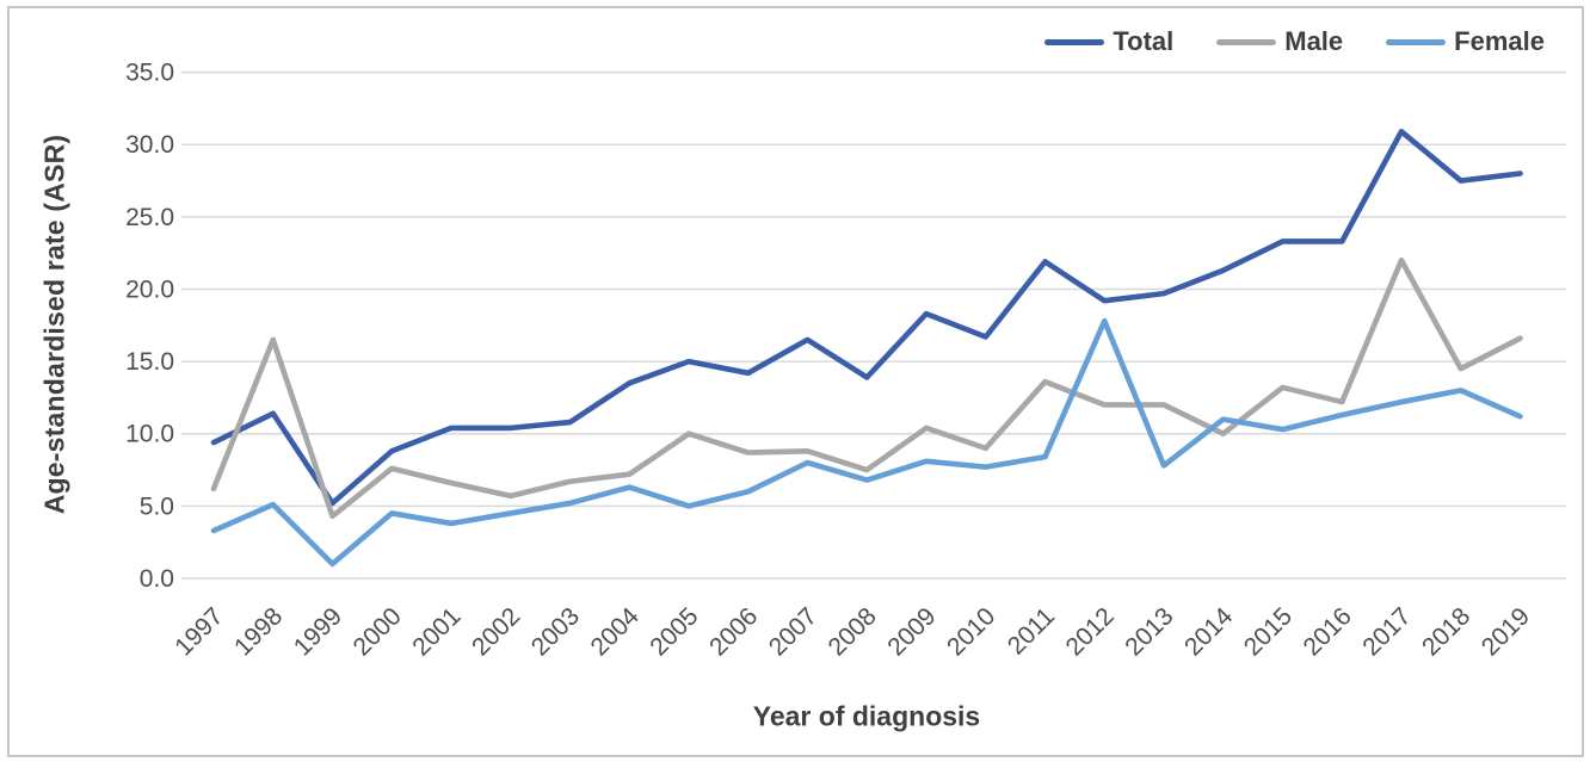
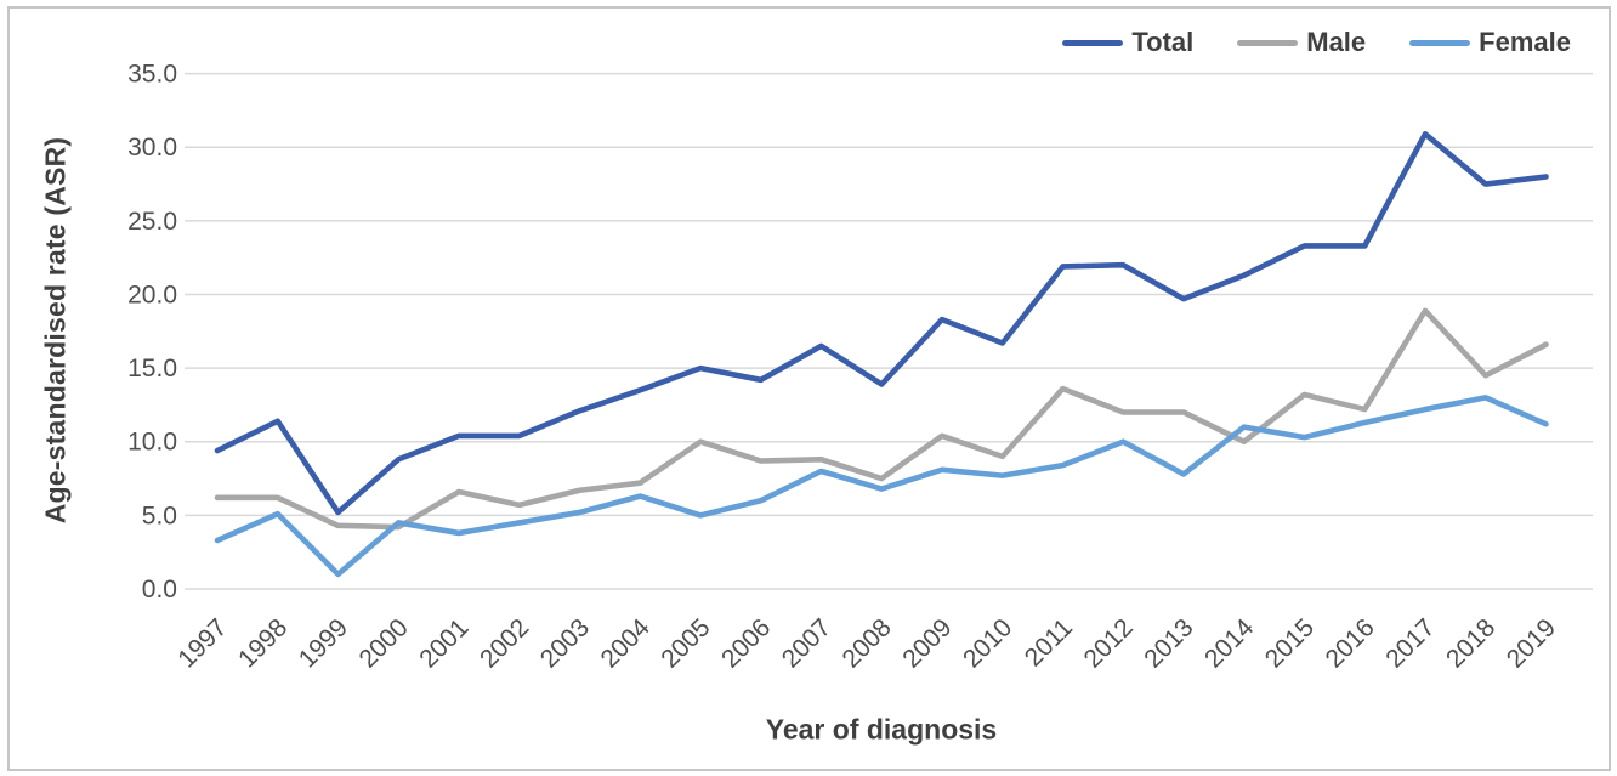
Male/1998: 16.5 -> 6.2
Male/2000: 7.6 -> 4.2
Total/2003: 10.8 -> 12.1
Total/2012: 19.2 -> 22.0
Female/2012: 17.8 -> 10.0
Male/2017: 22.0 -> 18.9
